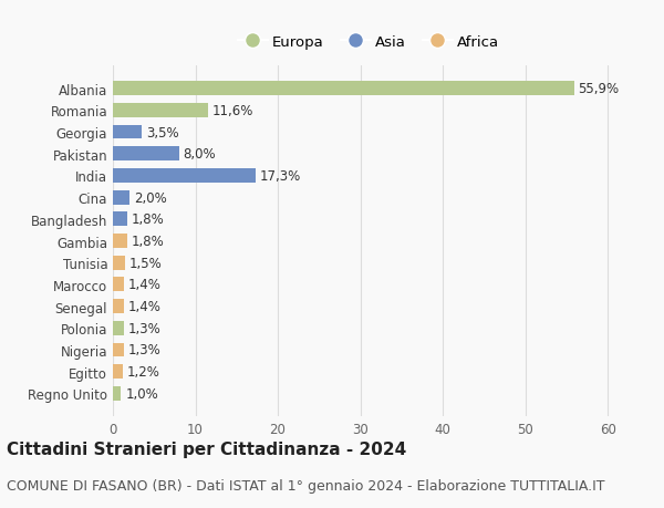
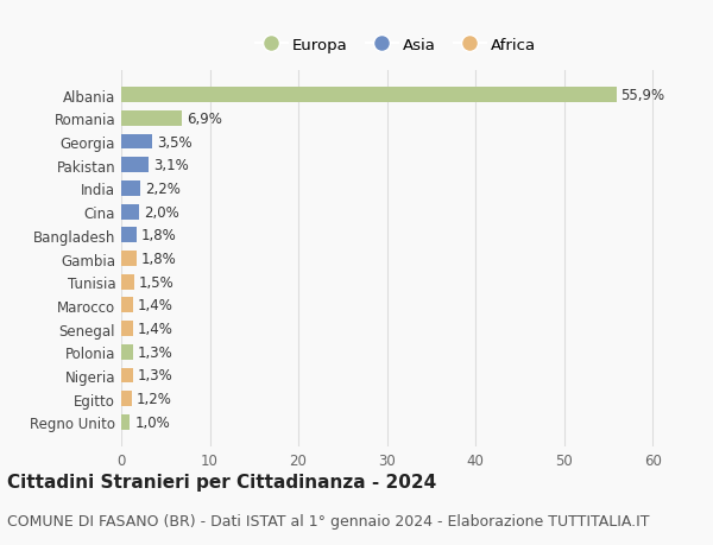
Romania: 11,6% -> 6,9%
Pakistan: 8,0% -> 3,1%
India: 17,3% -> 2,2%
